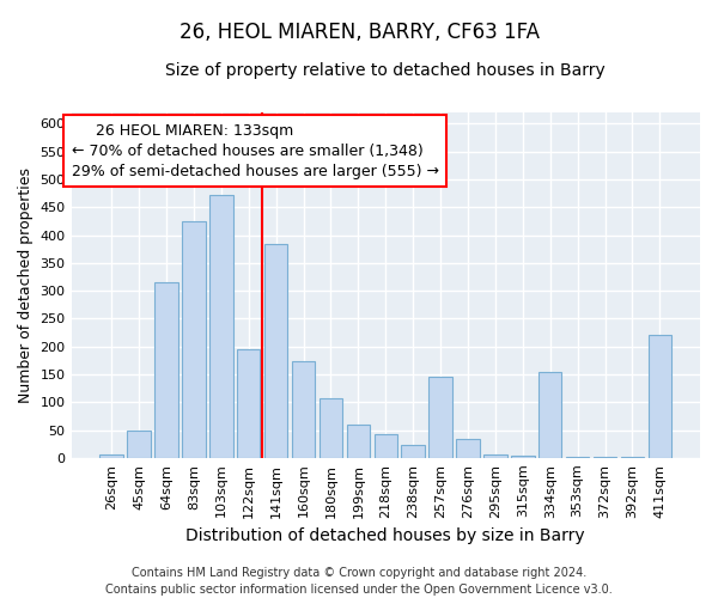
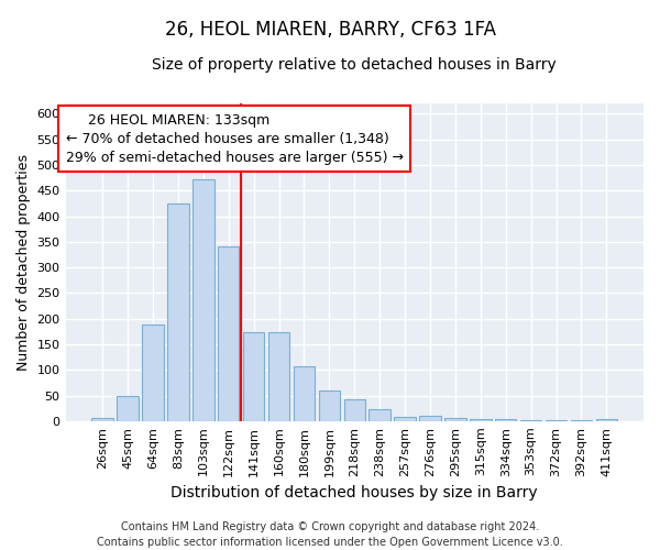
64sqm: 315 -> 188
122sqm: 195 -> 340
141sqm: 385 -> 173
257sqm: 145 -> 8
276sqm: 35 -> 11
334sqm: 155 -> 3
411sqm: 220 -> 3
